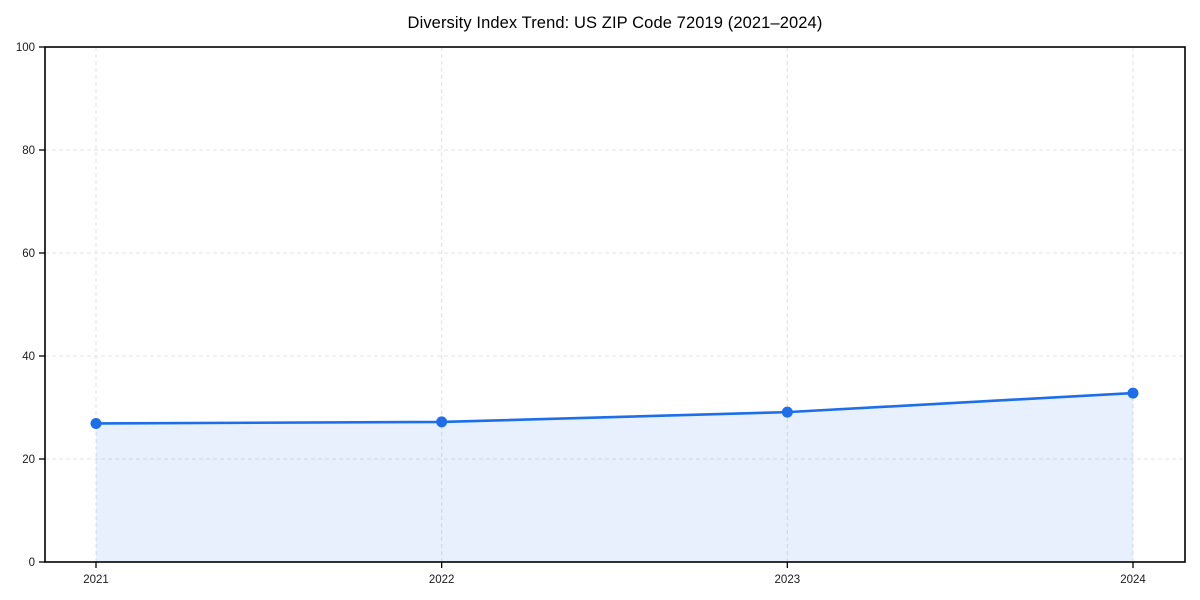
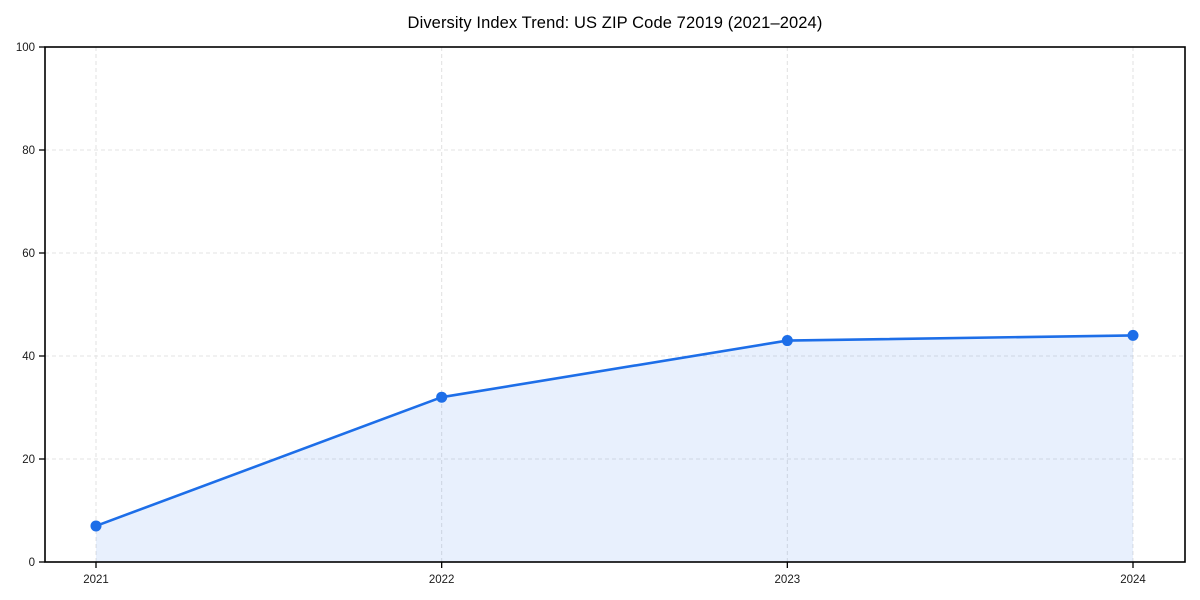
2021: 27 -> 7
2022: 27 -> 32
2023: 29 -> 43
2024: 33 -> 44
